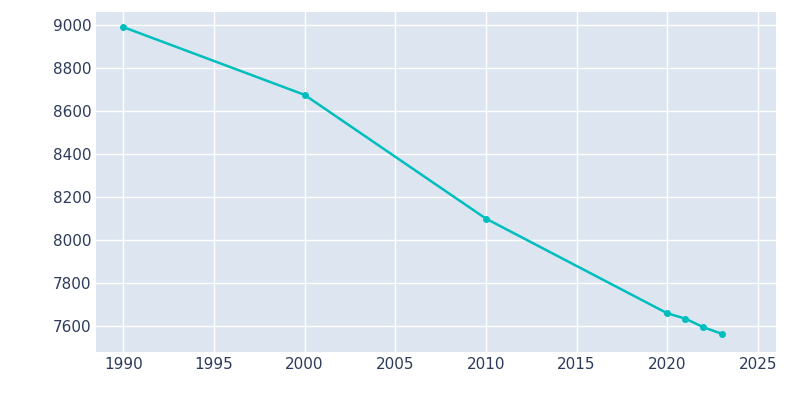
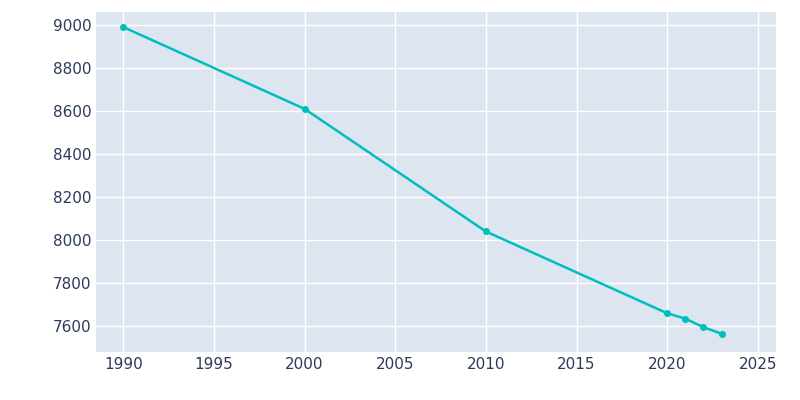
2000: 8675 -> 8610
2010: 8100 -> 8040
